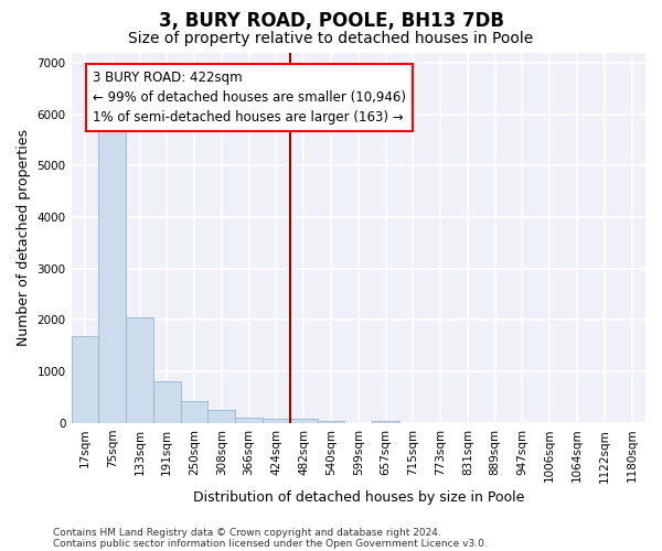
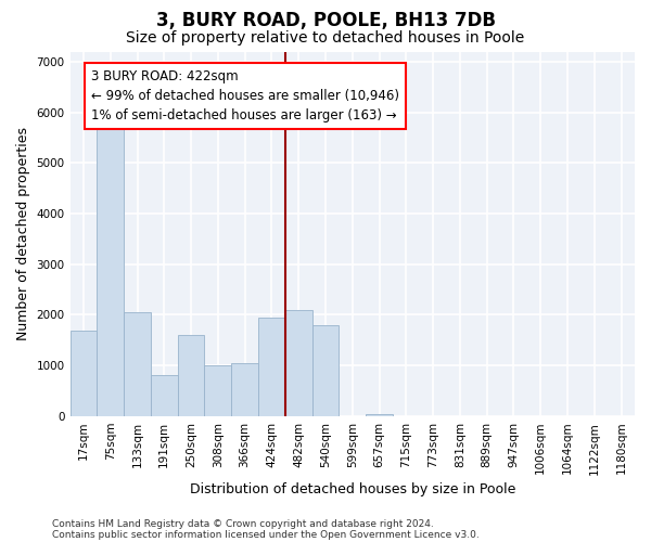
250sqm: 430 -> 1600
308sqm: 250 -> 1000
366sqm: 110 -> 1050
424sqm: 80 -> 1950
482sqm: 80 -> 2100
540sqm: 50 -> 1800
